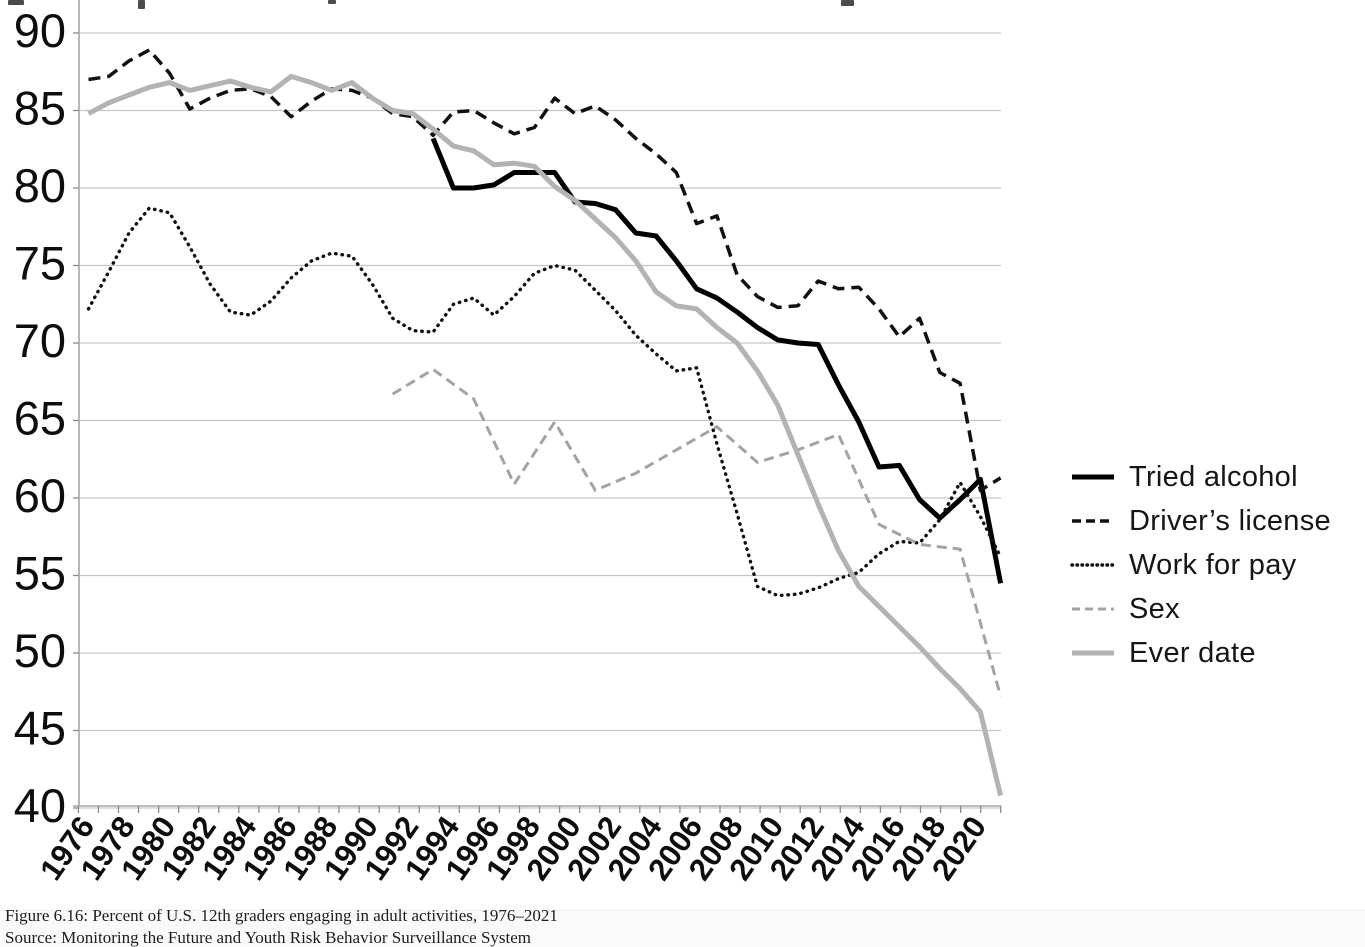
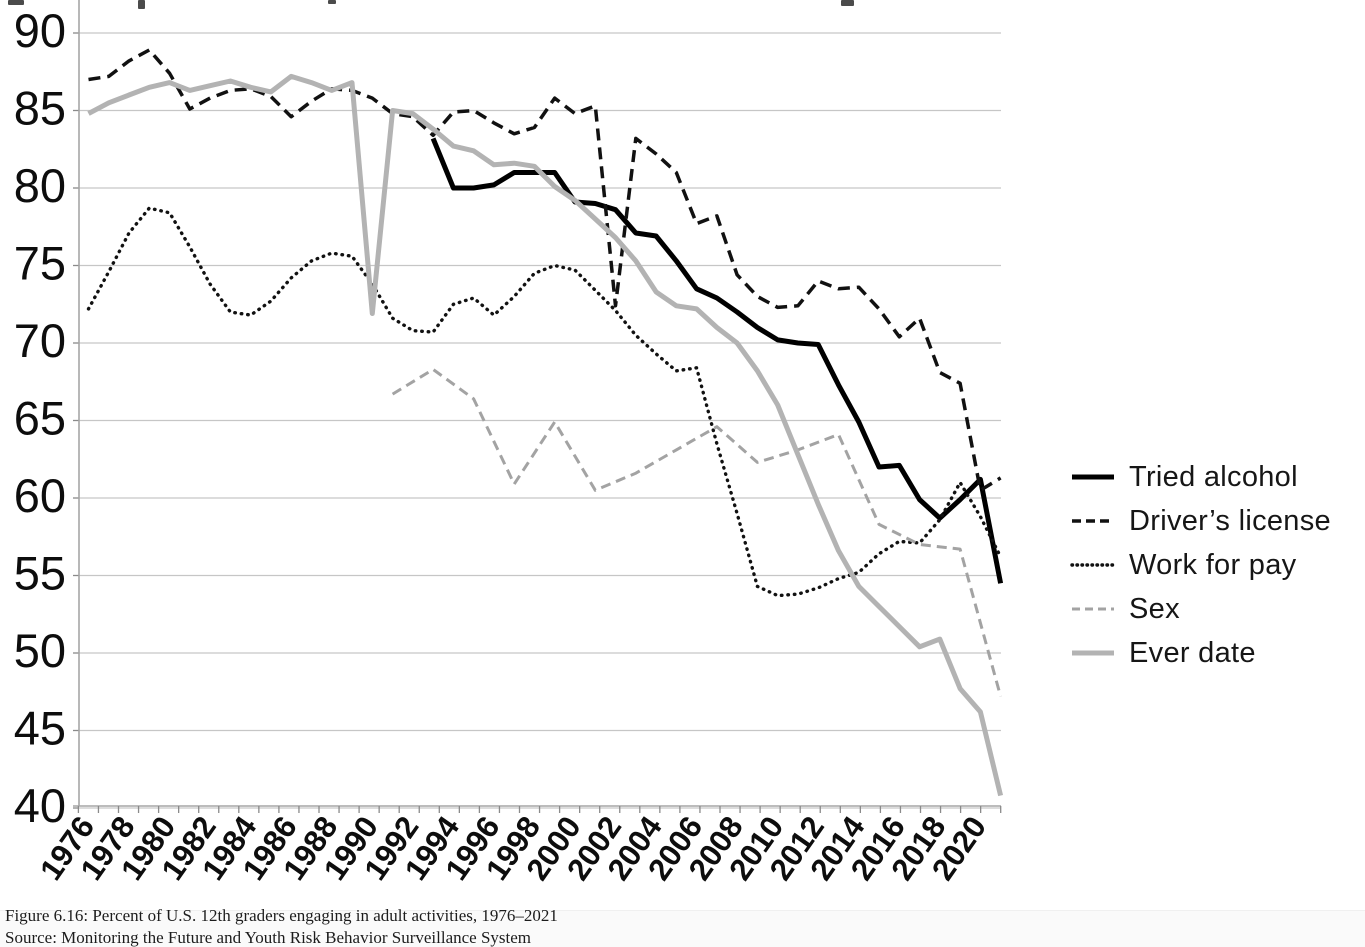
Ever date/1990: 85.8 -> 71.9
Driver’s license/2002: 84.4 -> 72.4
Ever date/2018: 49.0 -> 50.9
